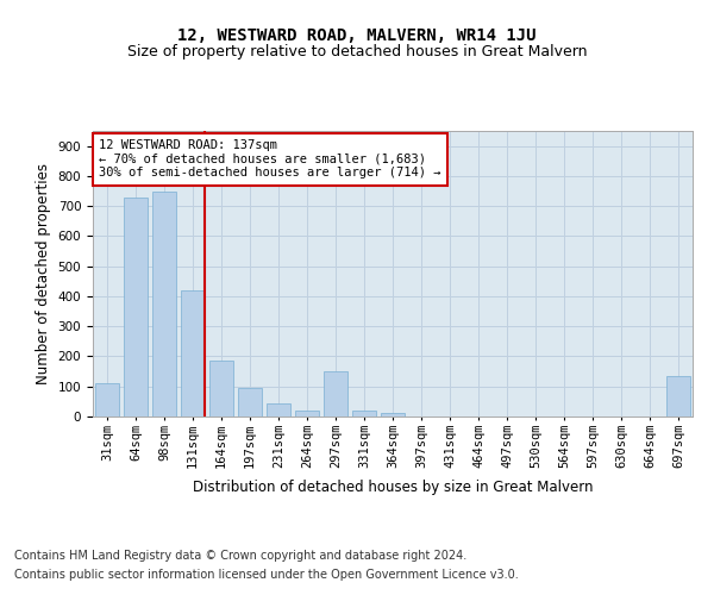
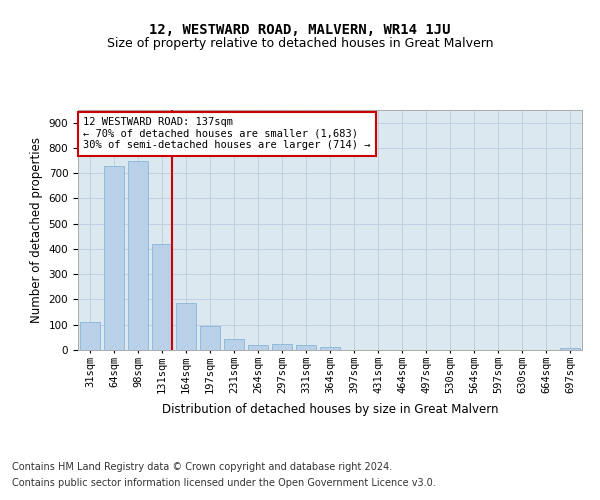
297sqm: 150 -> 22
697sqm: 135 -> 7
